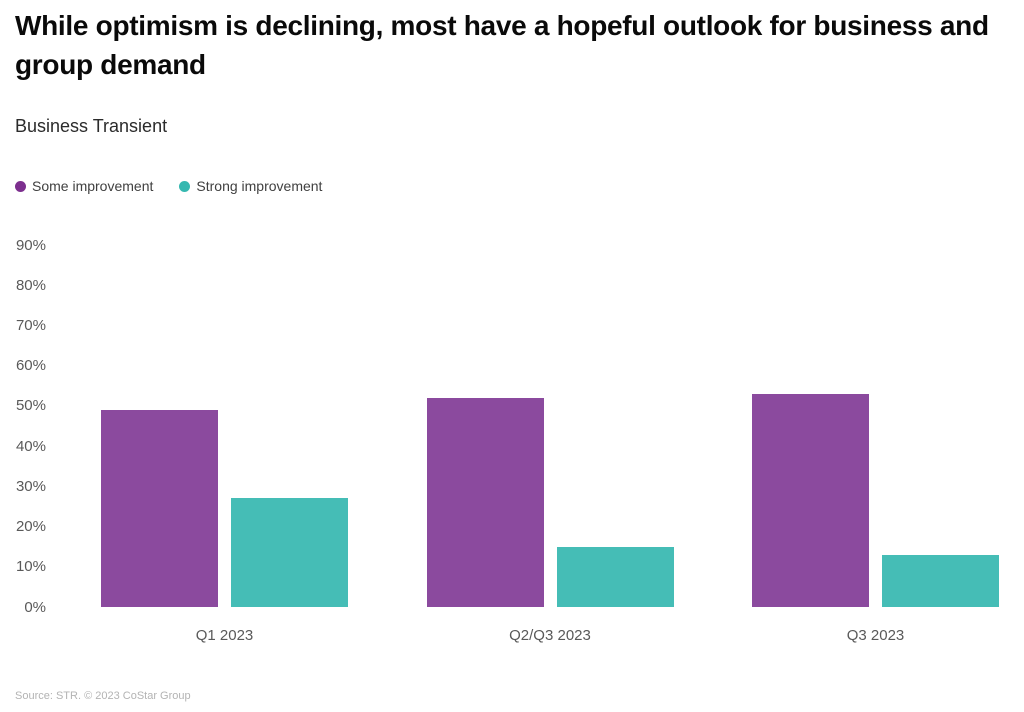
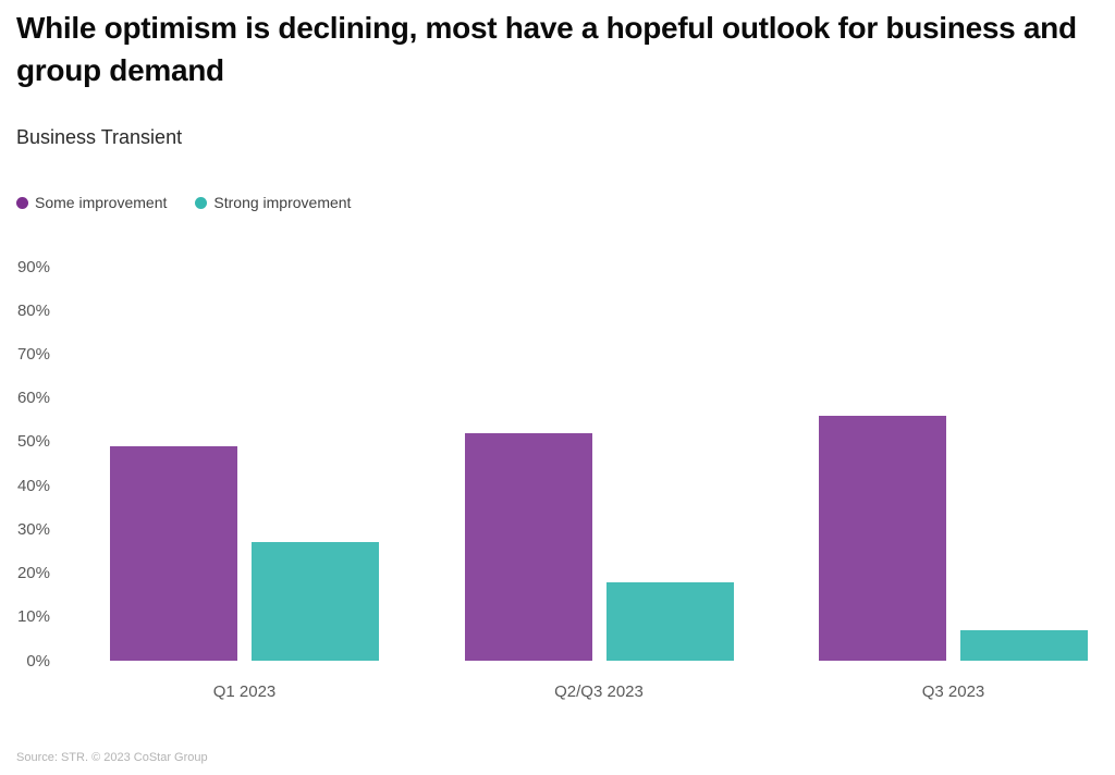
Strong improvement/Q2/Q3 2023: 15% -> 18%
Some improvement/Q3 2023: 53% -> 56%
Strong improvement/Q3 2023: 13% -> 7%
